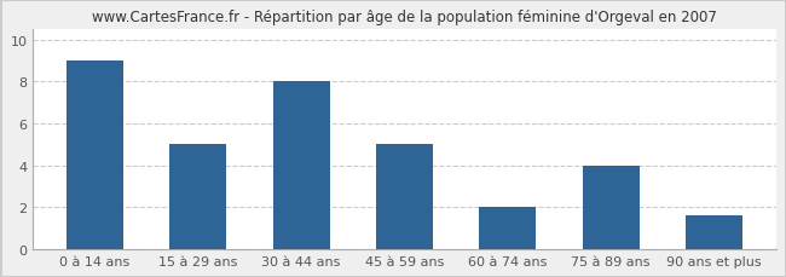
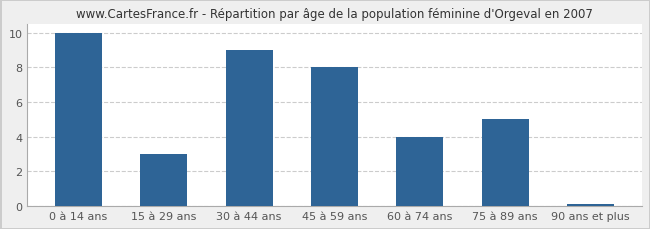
0 à 14 ans: 9.0 -> 10.0
15 à 29 ans: 5.0 -> 3.0
30 à 44 ans: 8.0 -> 9.0
45 à 59 ans: 5.0 -> 8.0
60 à 74 ans: 2.0 -> 4.0
75 à 89 ans: 4.0 -> 5.0
90 ans et plus: 1.6 -> 0.1
